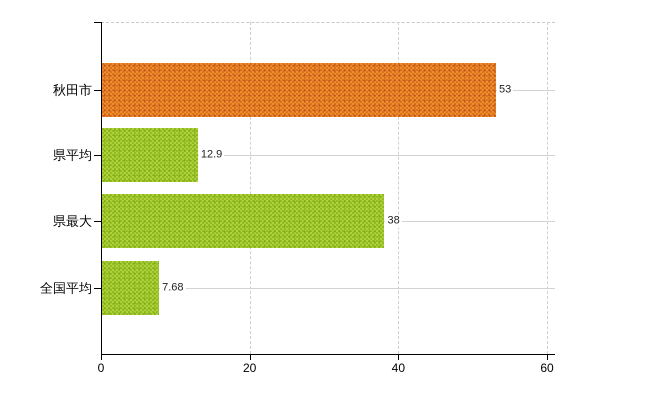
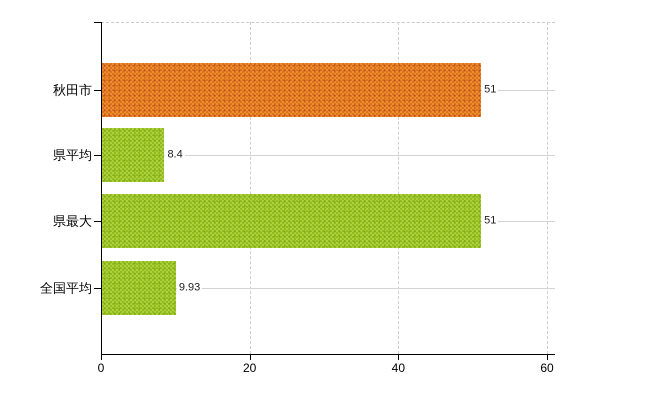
秋田市: 53 -> 51
県平均: 12.9 -> 8.4
県最大: 38 -> 51
全国平均: 7.68 -> 9.93
